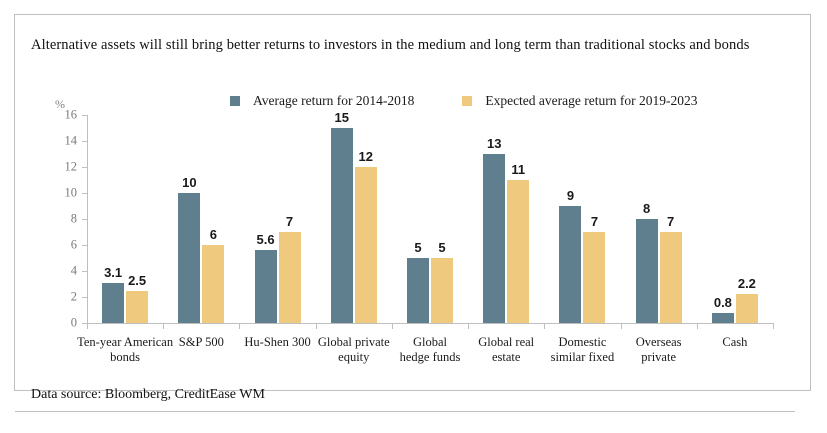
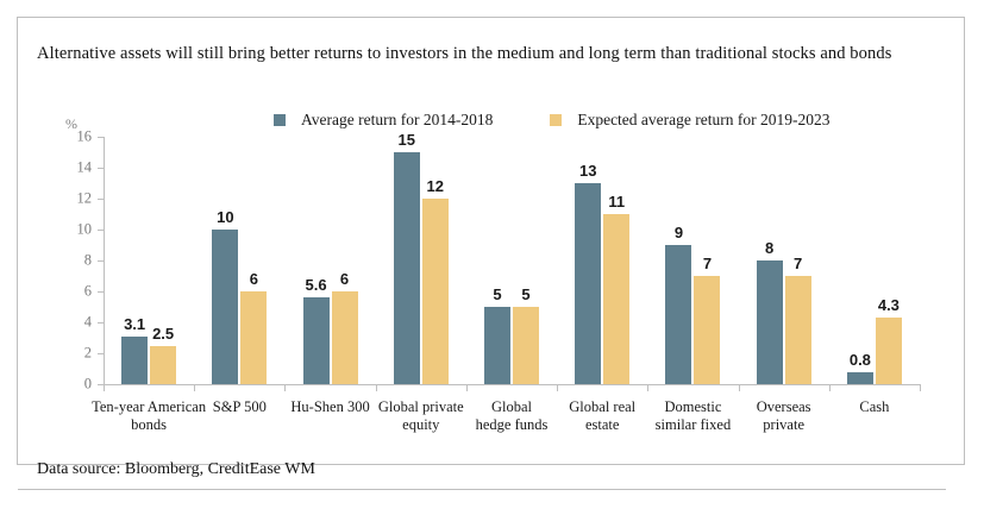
Expected average return for 2019-2023/Hu-Shen 300: 7 -> 6
Expected average return for 2019-2023/Cash: 2.2 -> 4.3
